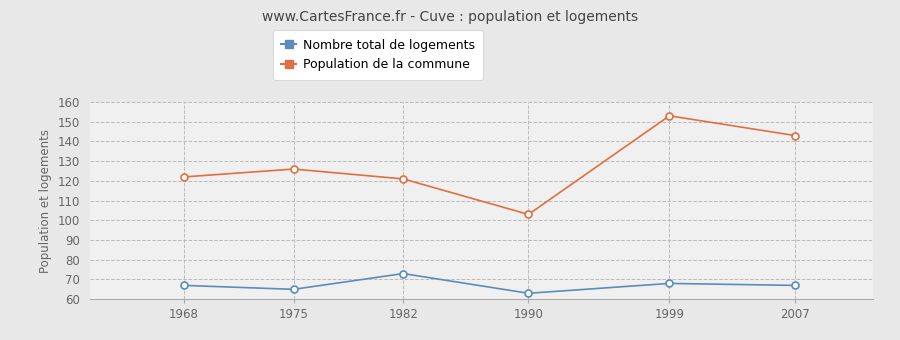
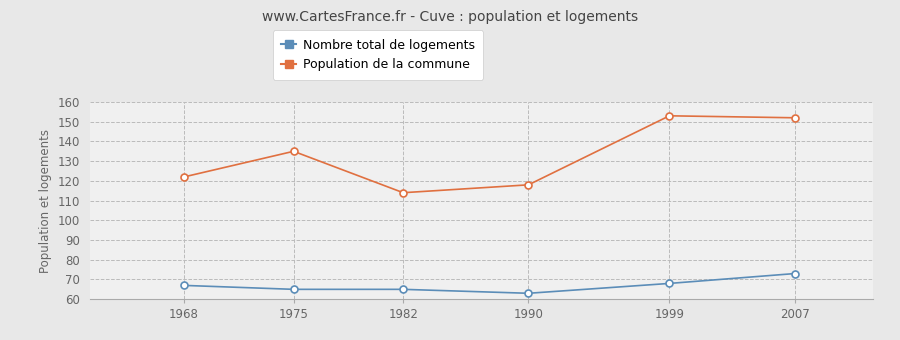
Population de la commune/1975: 126 -> 135
Nombre total de logements/1982: 73 -> 65
Population de la commune/1982: 121 -> 114
Population de la commune/1990: 103 -> 118
Nombre total de logements/2007: 67 -> 73
Population de la commune/2007: 143 -> 152
